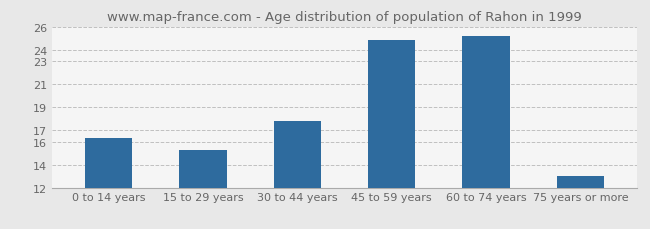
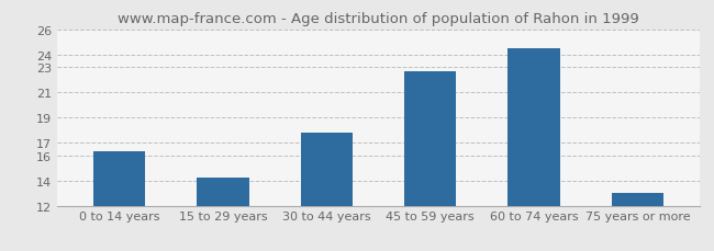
15 to 29 years: 15.3 -> 14.2
45 to 59 years: 24.8 -> 22.7
60 to 74 years: 25.2 -> 24.5
